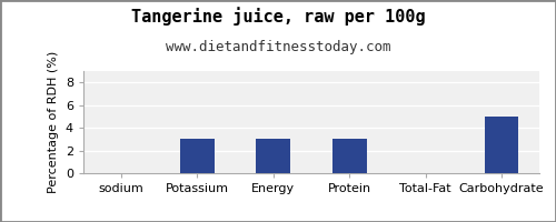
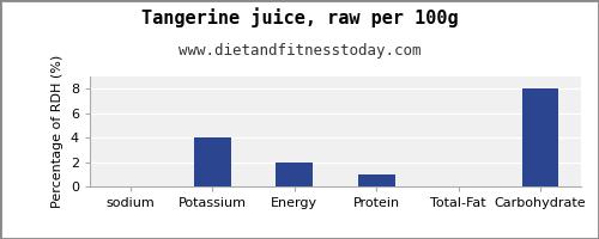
Potassium: 3 -> 4
Energy: 3 -> 2
Protein: 3 -> 1
Carbohydrate: 5 -> 8
